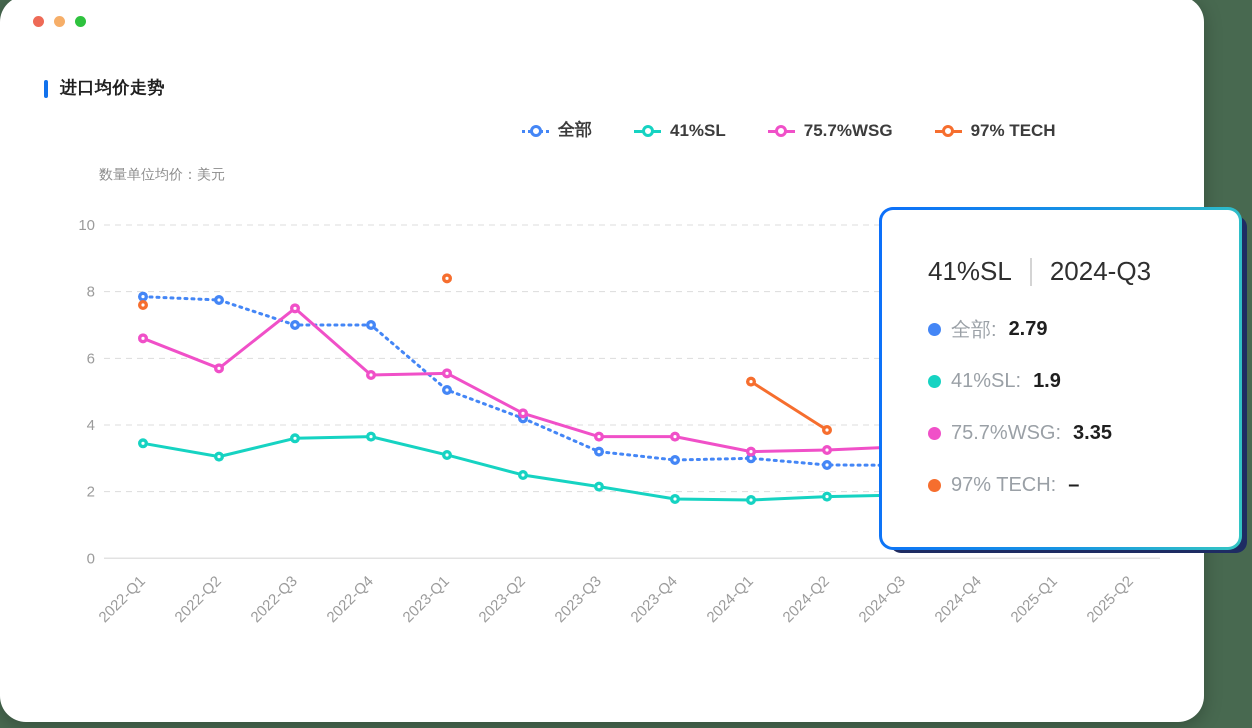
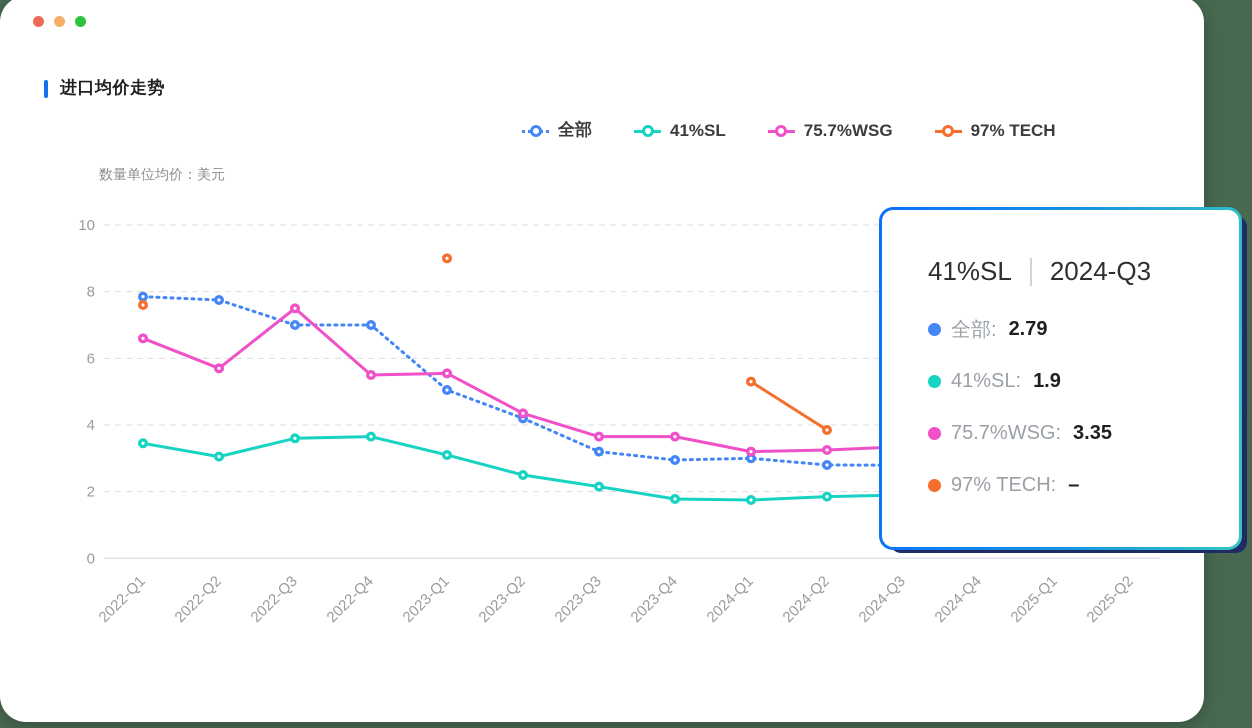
97% TECH/2023-Q1: 8.4 -> 9.0
